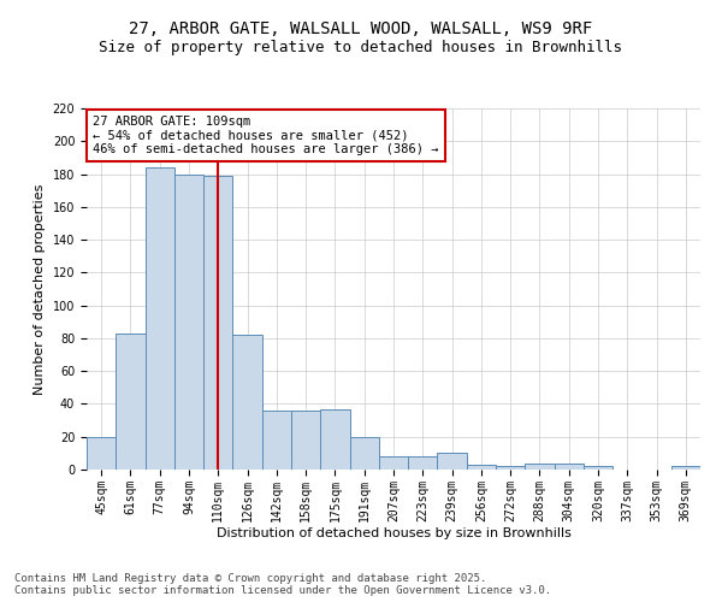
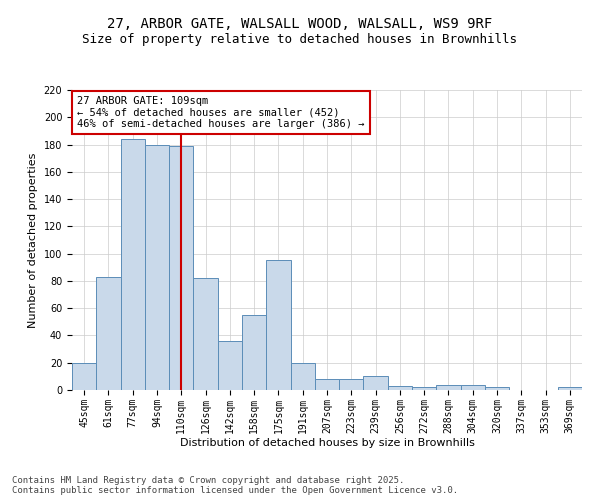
158sqm: 36 -> 55
175sqm: 37 -> 95
